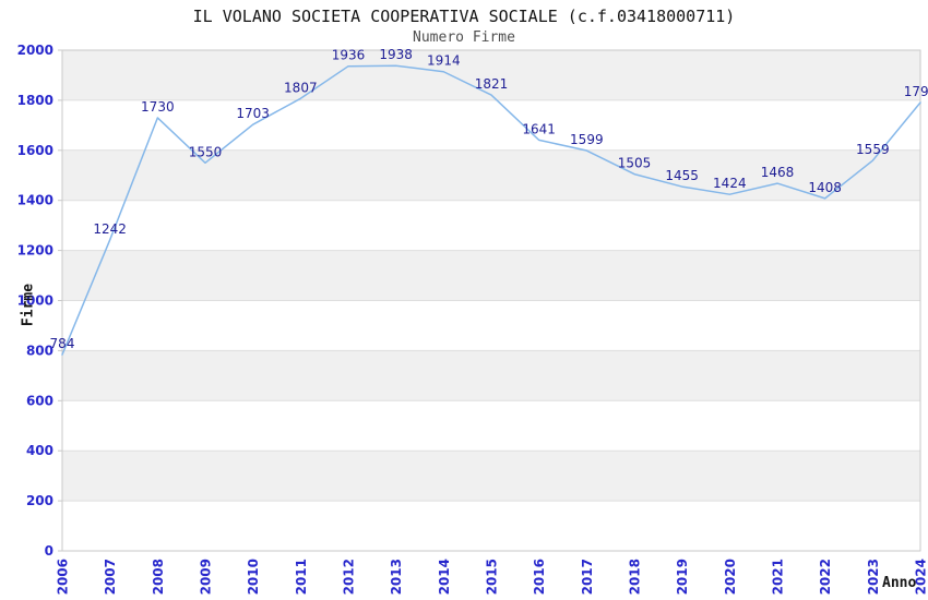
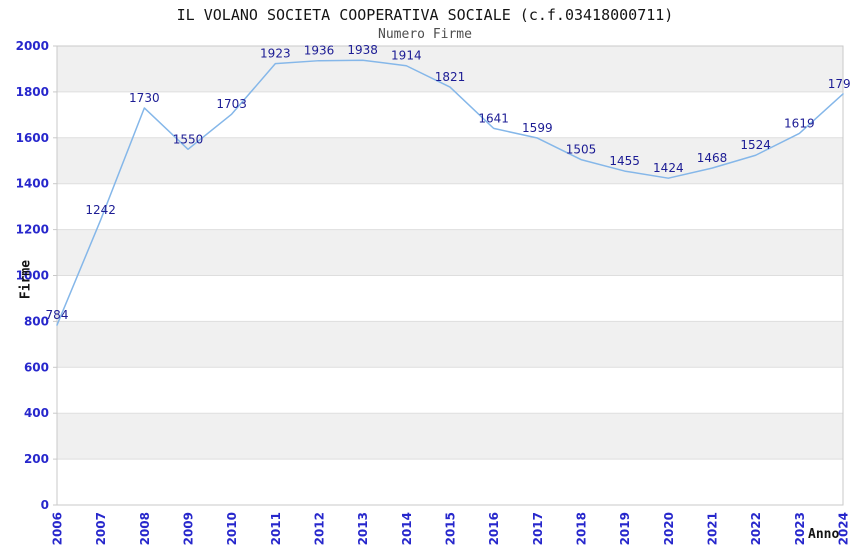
2011: 1807 -> 1923
2022: 1408 -> 1524
2023: 1559 -> 1619
